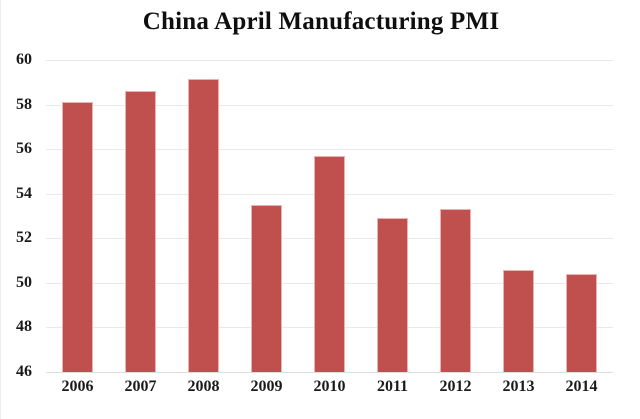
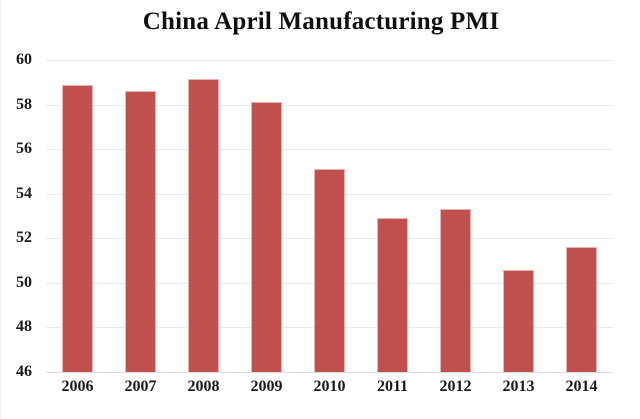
2006: 58.1 -> 58.9
2009: 53.5 -> 58.1
2010: 55.7 -> 55.1
2014: 50.4 -> 51.6
